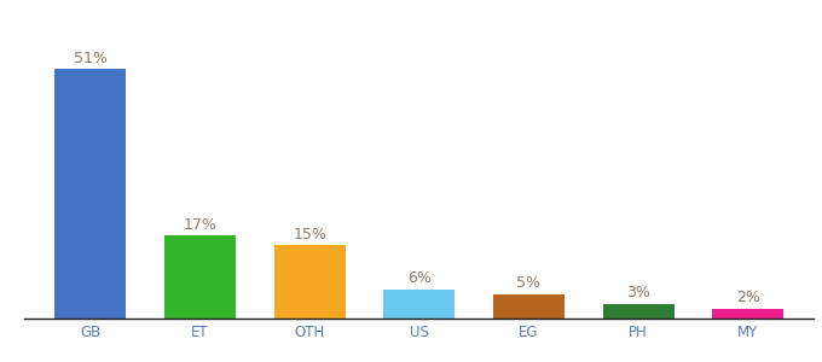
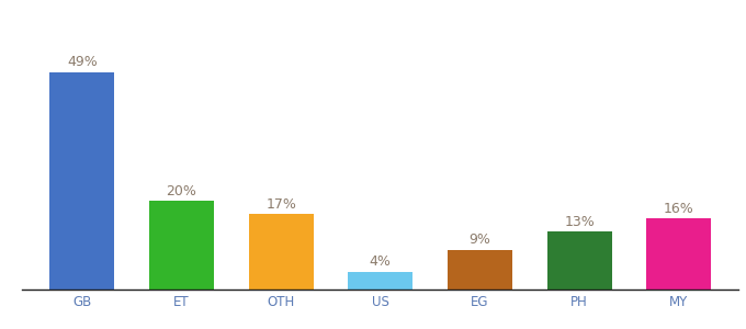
GB: 51% -> 49%
ET: 17% -> 20%
OTH: 15% -> 17%
US: 6% -> 4%
EG: 5% -> 9%
PH: 3% -> 13%
MY: 2% -> 16%
